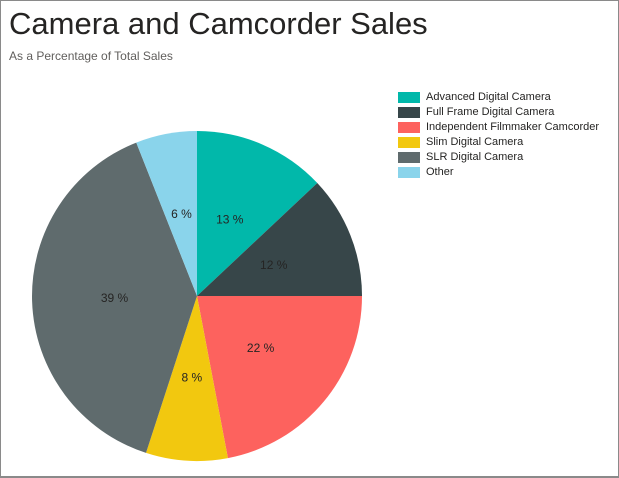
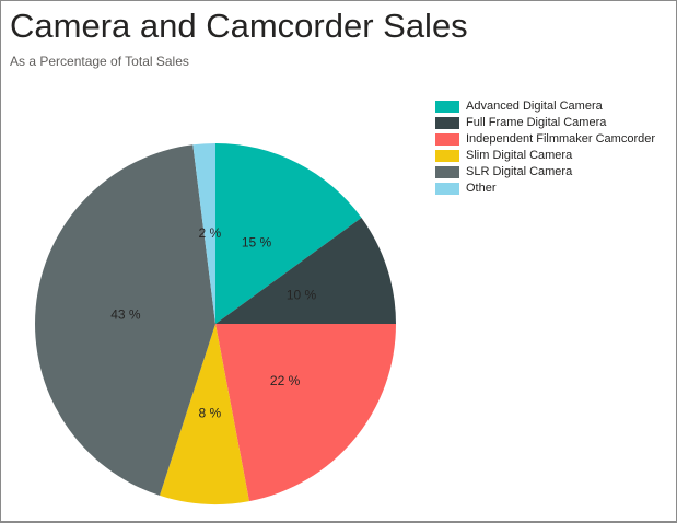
Advanced Digital Camera: 13 -> 15
Full Frame Digital Camera: 12 -> 10
SLR Digital Camera: 39 -> 43
Other: 6 -> 2
